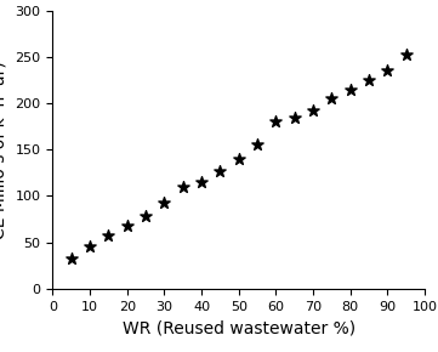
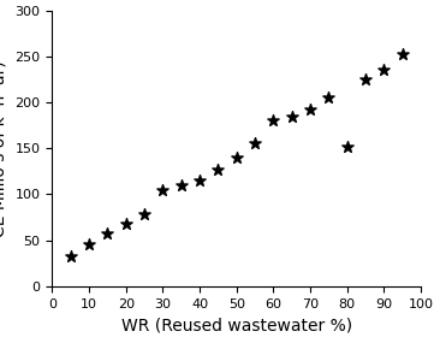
30: 93 -> 104
80: 215 -> 152
